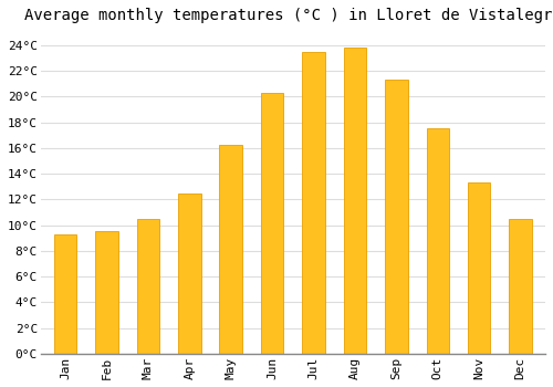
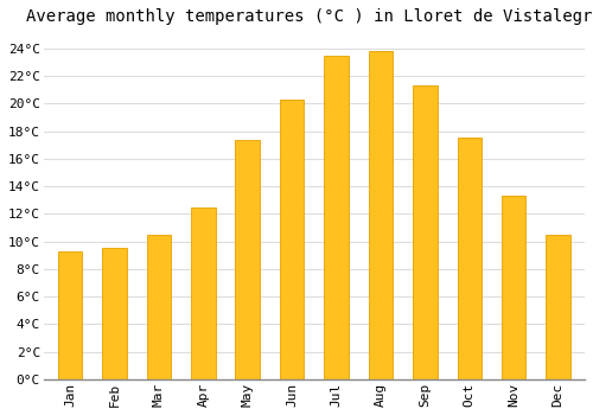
May: 16.2°C -> 17.4°C
